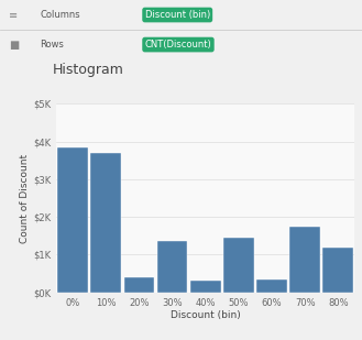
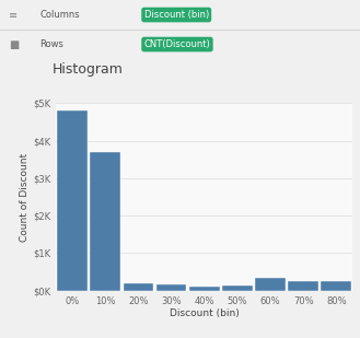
0%: $3.85K -> $4.80K
20%: $0.40K -> $0.21K
30%: $1.35K -> $0.16K
40%: $0.30K -> $0.12K
50%: $1.45K -> $0.13K
70%: $1.75K -> $0.25K
80%: $1.20K -> $0.26K
